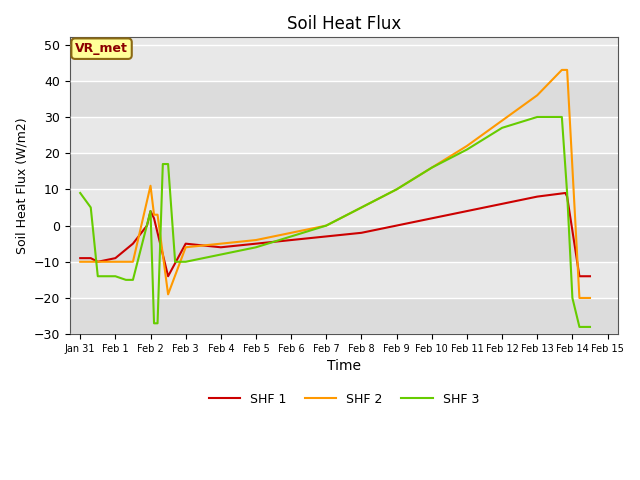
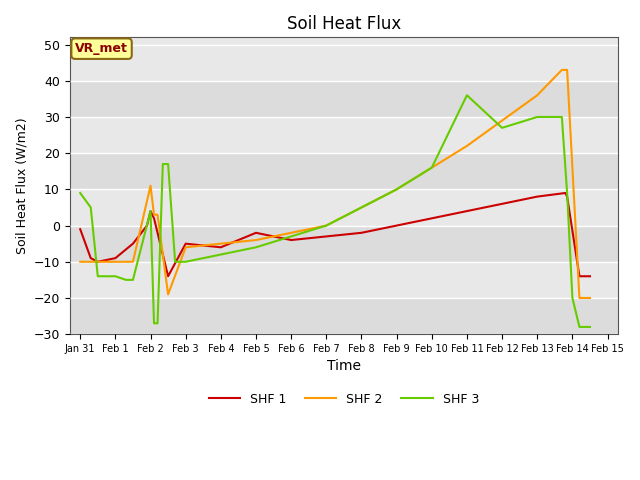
SHF 1/Jan 31: -9 -> -1
SHF 1/Feb 5: -5 -> -2
SHF 3/Feb 11: 21 -> 36
